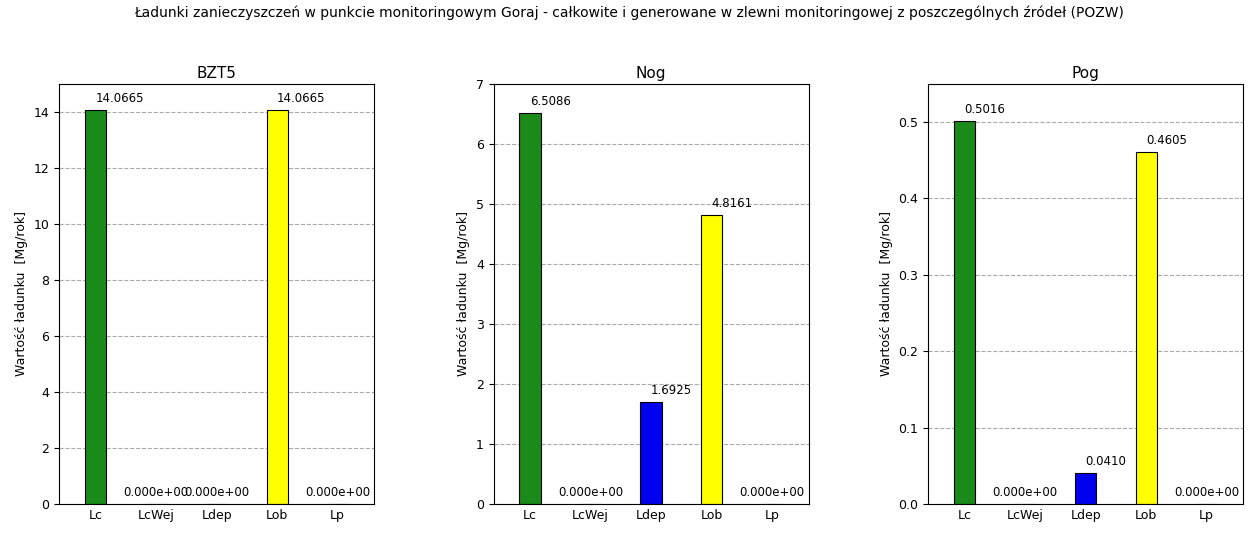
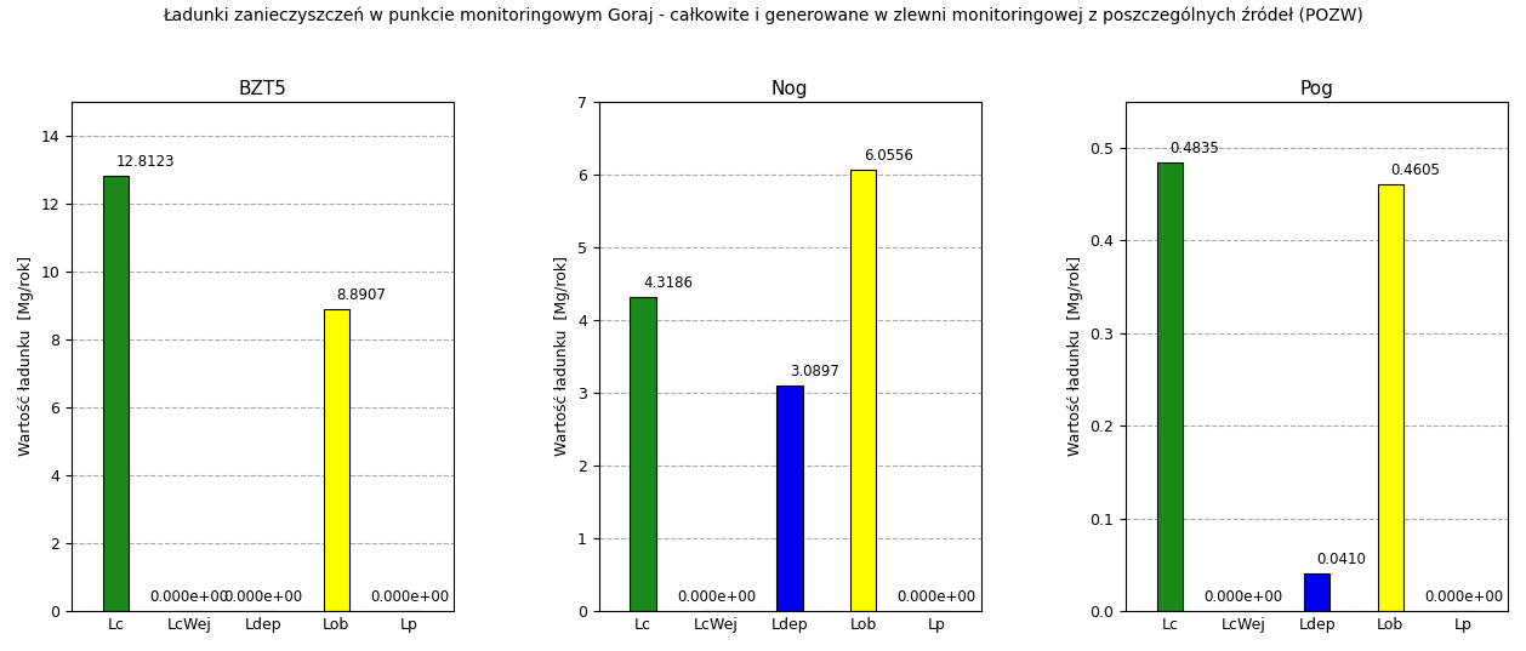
BZT5/Lc: 14.0665 -> 12.8123
BZT5/Lob: 14.0665 -> 8.8907
Nog/Lc: 6.5086 -> 4.3186
Nog/Ldep: 1.6925 -> 3.0897
Nog/Lob: 4.8161 -> 6.0556
Pog/Lc: 0.5016 -> 0.4835
